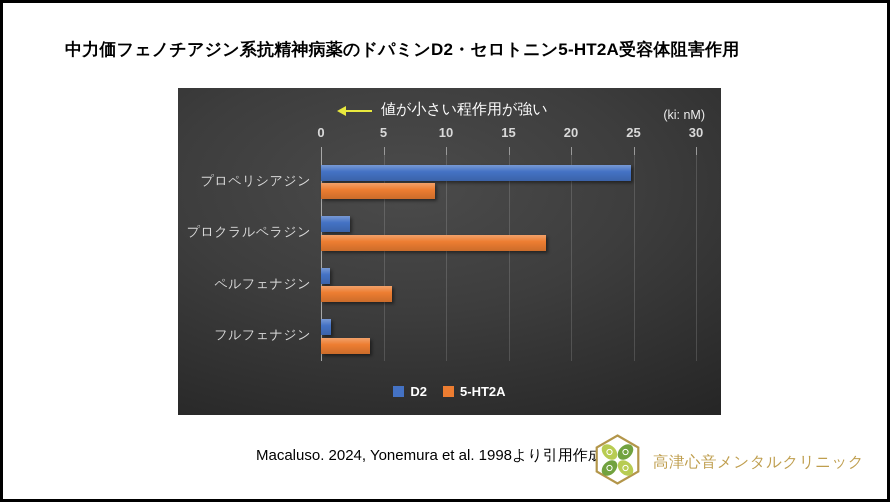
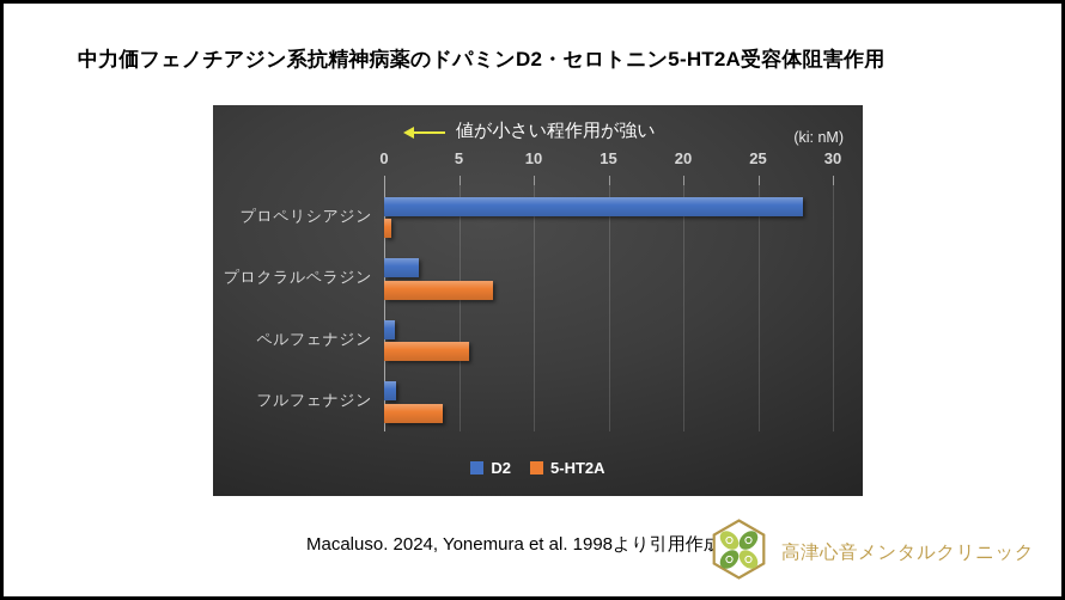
D2/プロペリシアジン: 24.8 -> 28.0
5-HT2A/プロペリシアジン: 9.1 -> 0.5
5-HT2A/プロクラルペラジン: 18.0 -> 7.3
